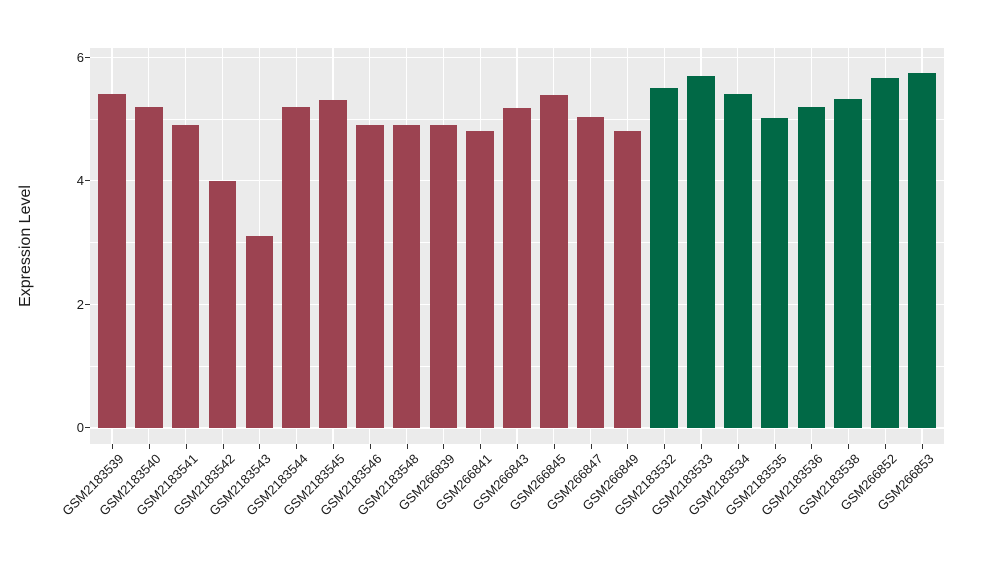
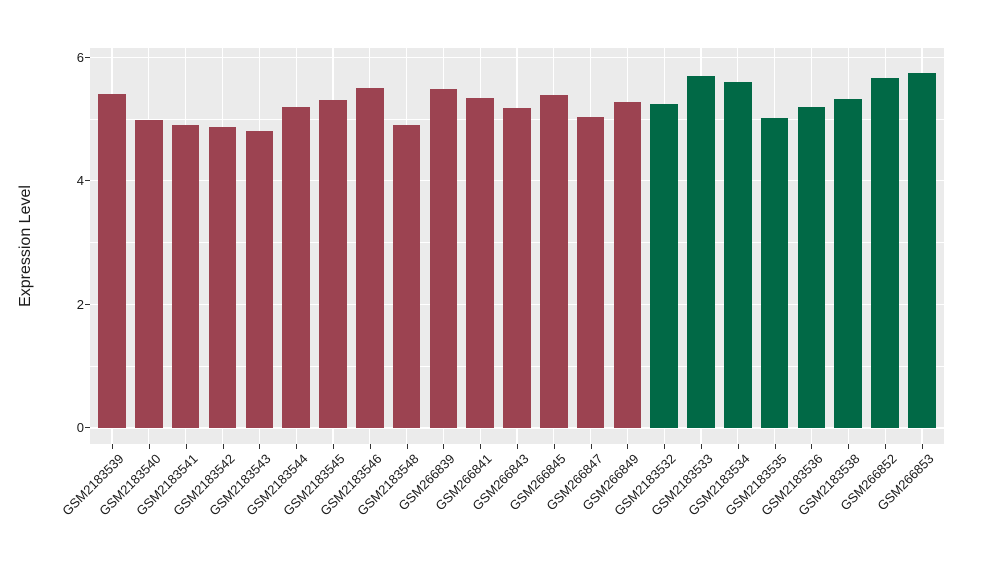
GSM2183540: 5.2 -> 5.0
GSM2183542: 4.0 -> 4.9
GSM2183543: 3.1 -> 4.8
GSM2183546: 4.9 -> 5.5
GSM266839: 4.9 -> 5.5
GSM266841: 4.8 -> 5.3
GSM266849: 4.8 -> 5.3
GSM2183532: 5.5 -> 5.2
GSM2183534: 5.4 -> 5.6
